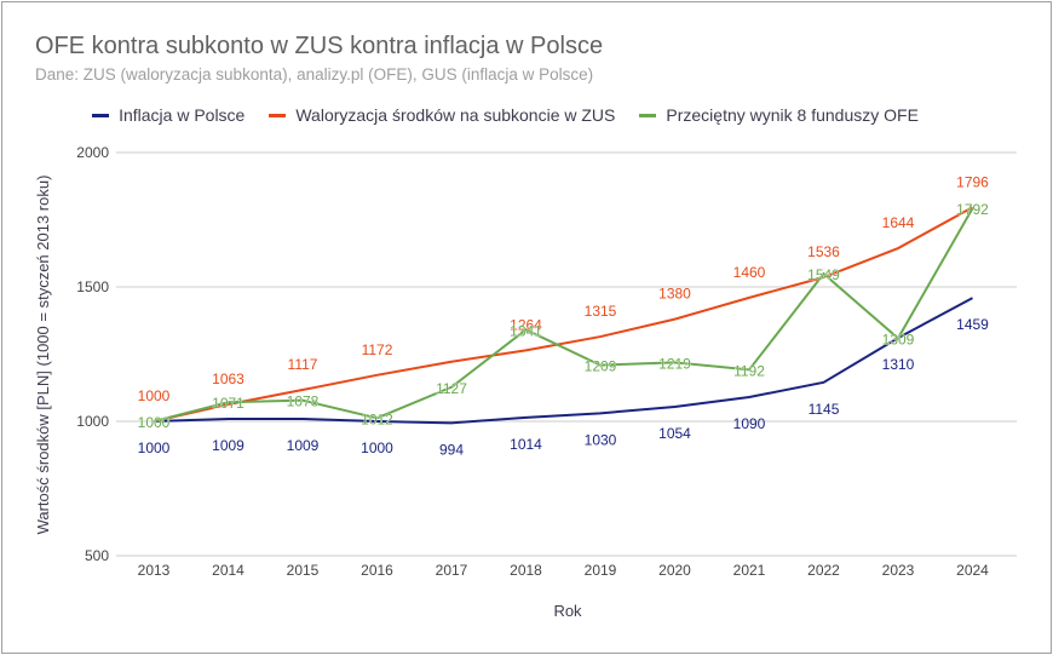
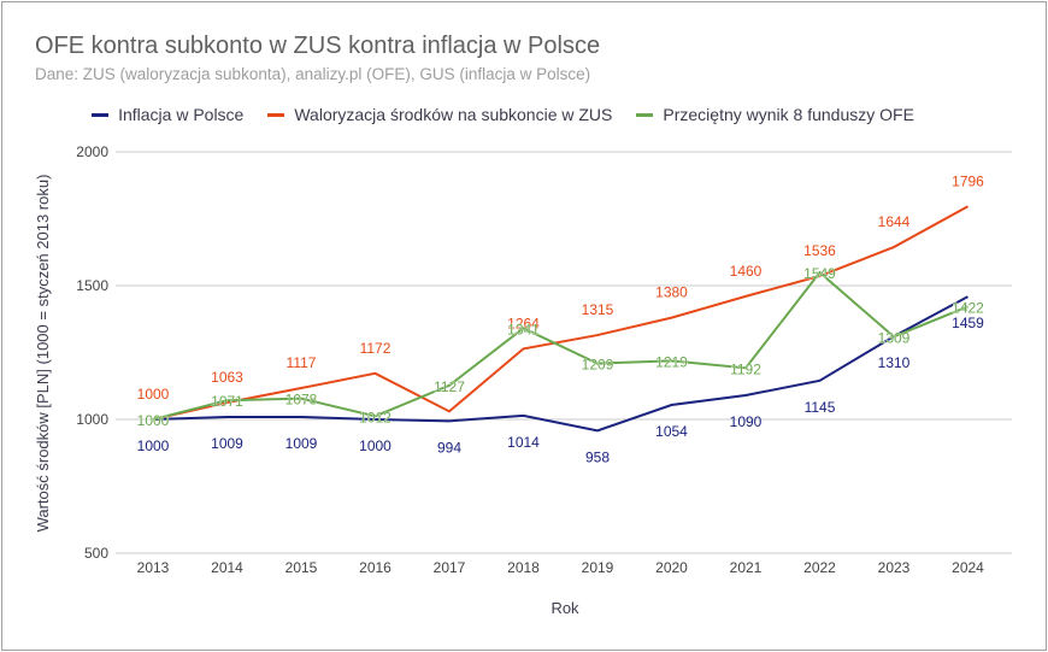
Waloryzacja środków na subkoncie w ZUS/2017: 1220 -> 1030
Inflacja w Polsce/2019: 1030 -> 958
Przeciętny wynik 8 funduszy OFE/2024: 1792 -> 1422
